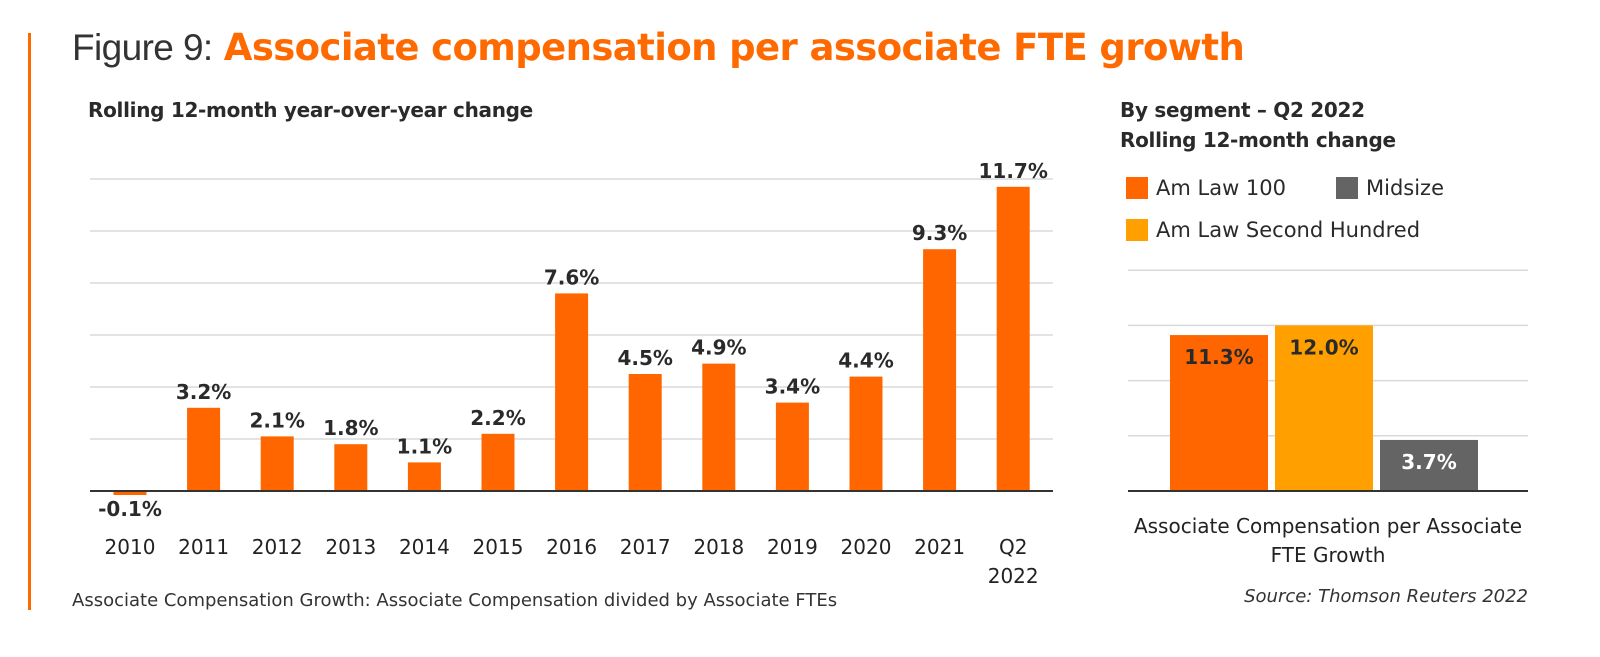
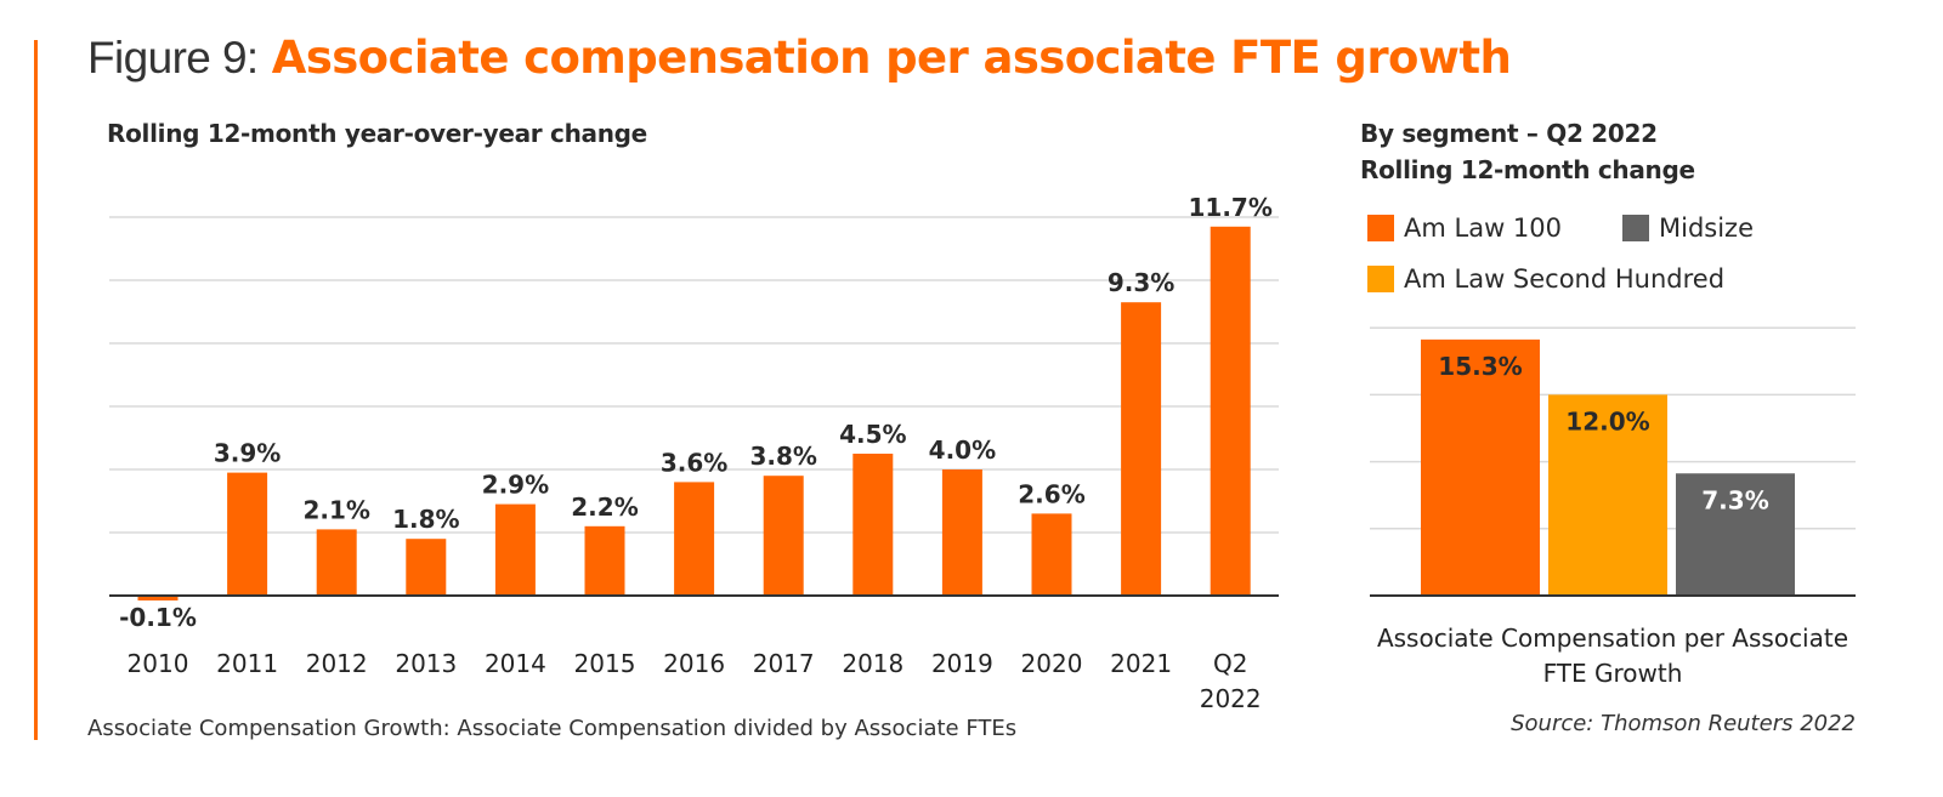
Rolling 12-month year-over-year change/2011: 3.2% -> 3.9%
Rolling 12-month year-over-year change/2014: 1.1% -> 2.9%
Rolling 12-month year-over-year change/2016: 7.6% -> 3.6%
Rolling 12-month year-over-year change/2017: 4.5% -> 3.8%
Rolling 12-month year-over-year change/2018: 4.9% -> 4.5%
Rolling 12-month year-over-year change/2019: 3.4% -> 4.0%
Rolling 12-month year-over-year change/2020: 4.4% -> 2.6%
By segment – Q2 2022/Am Law 100: 11.3% -> 15.3%
By segment – Q2 2022/Midsize: 3.7% -> 7.3%
